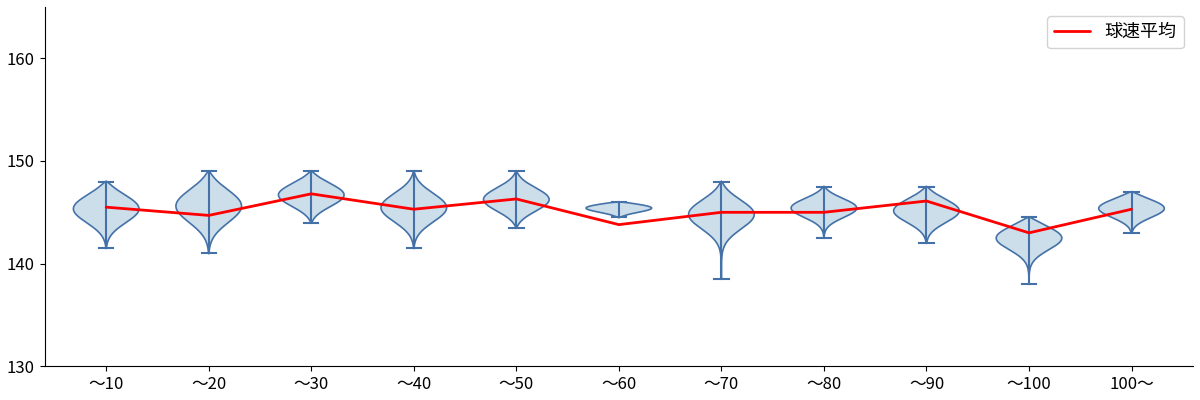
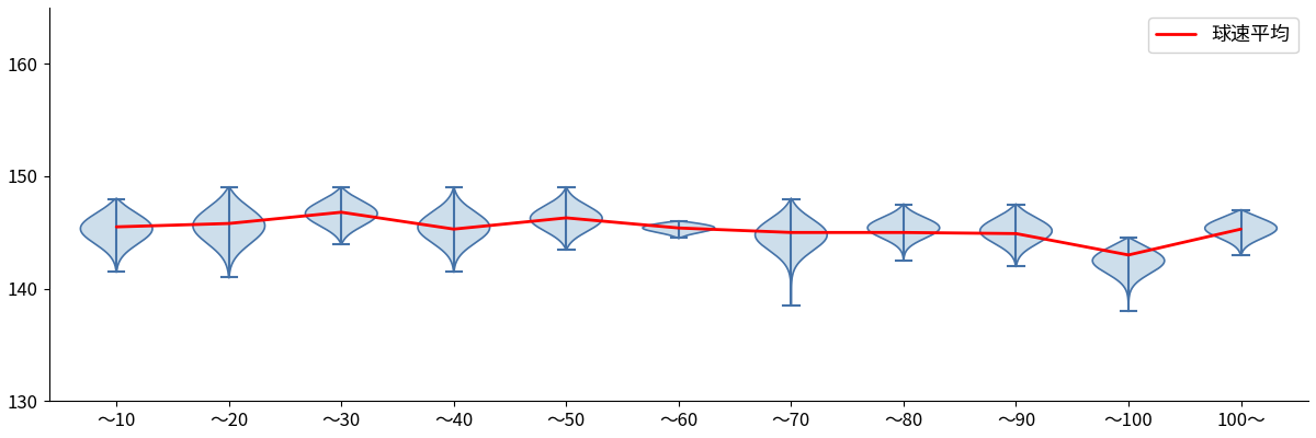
球速平均/～20: 144.7 -> 145.8
球速平均/～60: 143.8 -> 145.4
球速平均/～90: 146.1 -> 144.9
